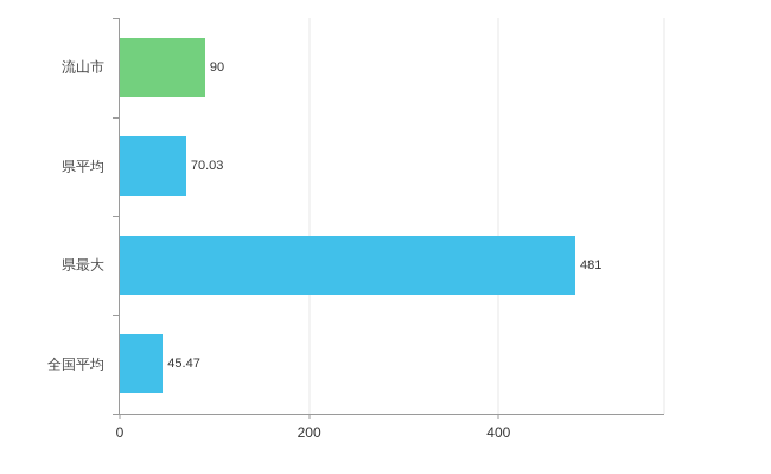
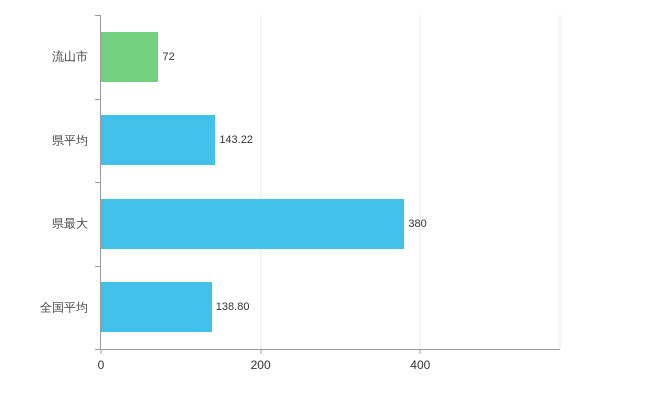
流山市: 90 -> 72
県平均: 70.03 -> 143.22
県最大: 481 -> 380
全国平均: 45.47 -> 138.80
